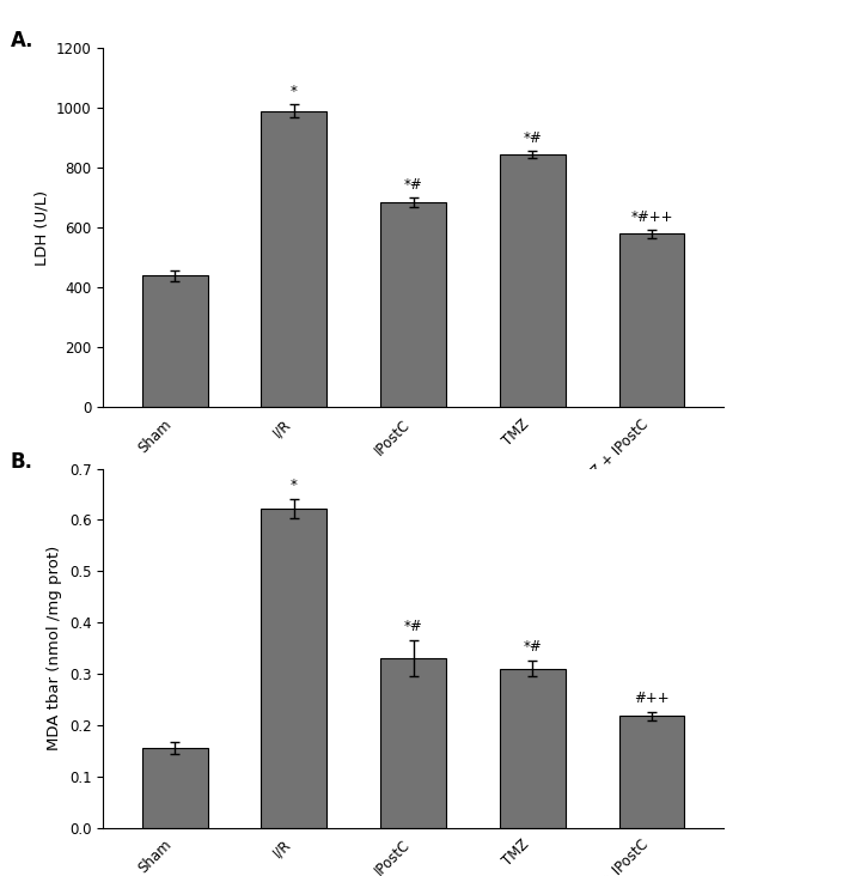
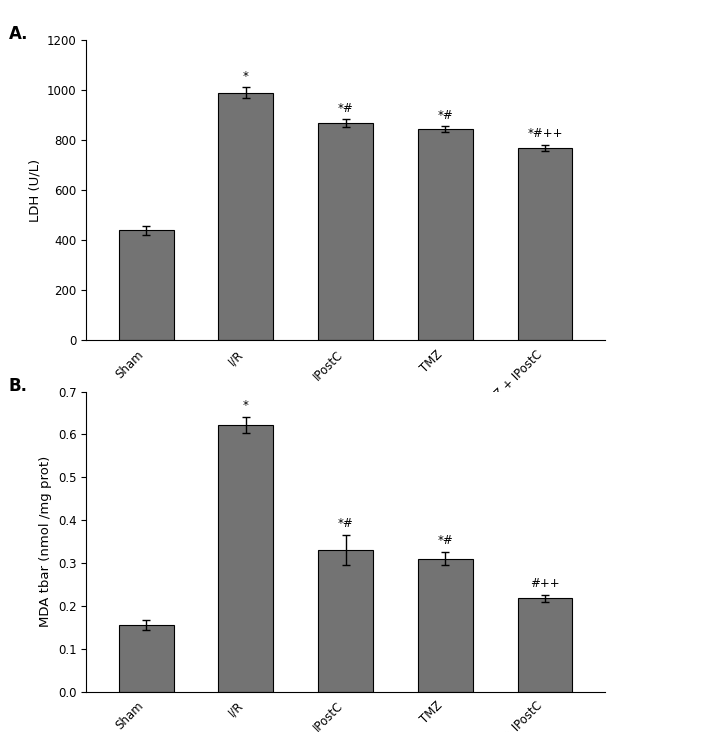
IPostC: 685 -> 870
TMZ + IPostC: 580 -> 770
